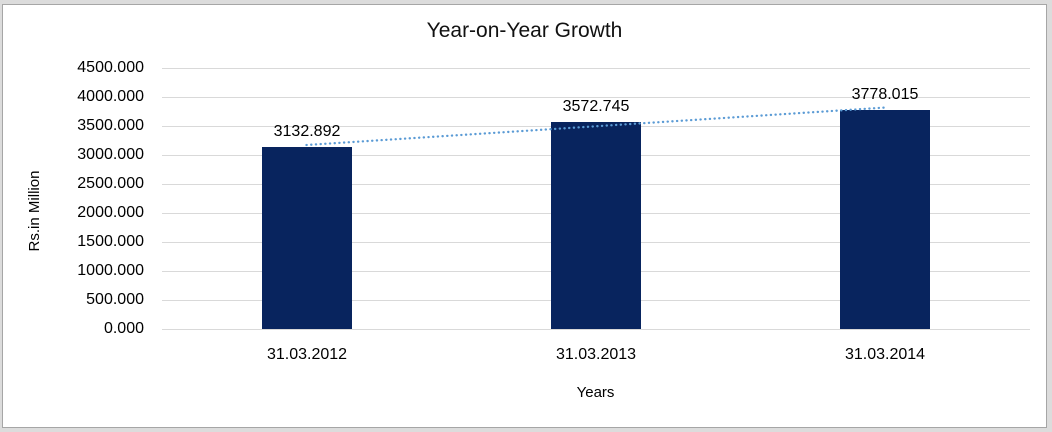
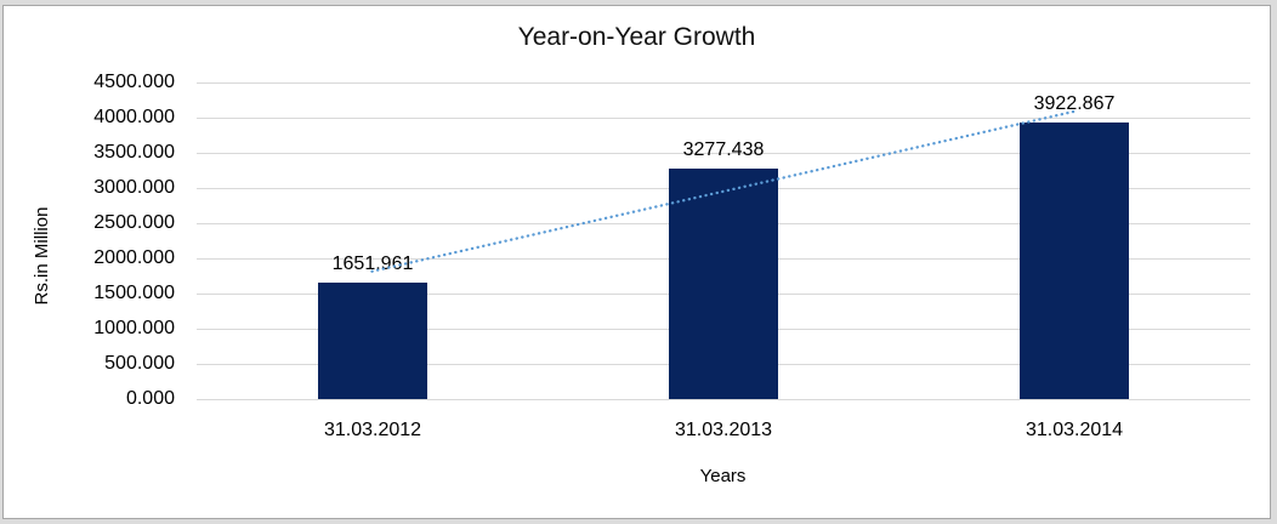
31.03.2012: 3132.892 -> 1651.961
31.03.2013: 3572.745 -> 3277.438
31.03.2014: 3778.015 -> 3922.867
